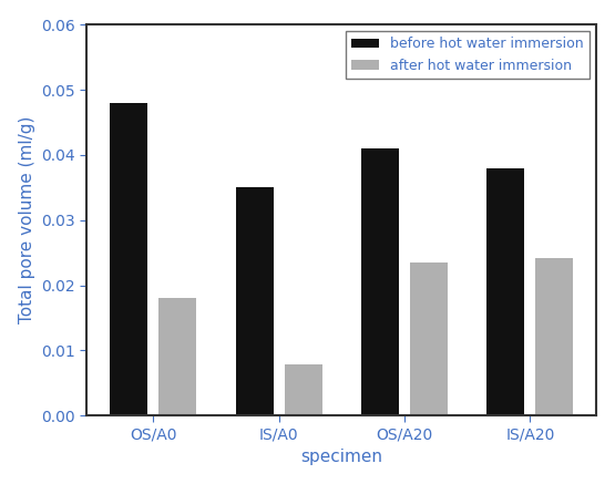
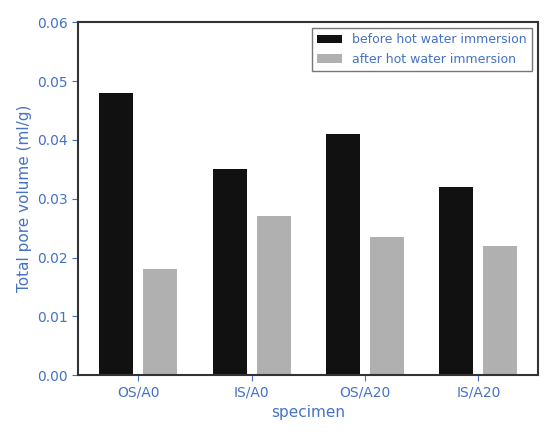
after hot water immersion/IS/A0: 0.0078 -> 0.0270
before hot water immersion/IS/A20: 0.038 -> 0.032
after hot water immersion/IS/A20: 0.0242 -> 0.0220
